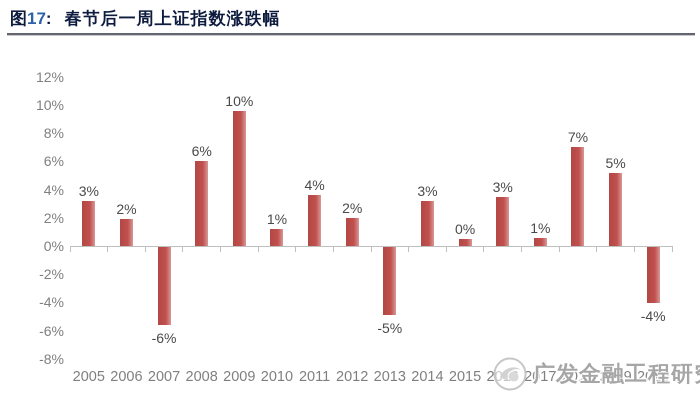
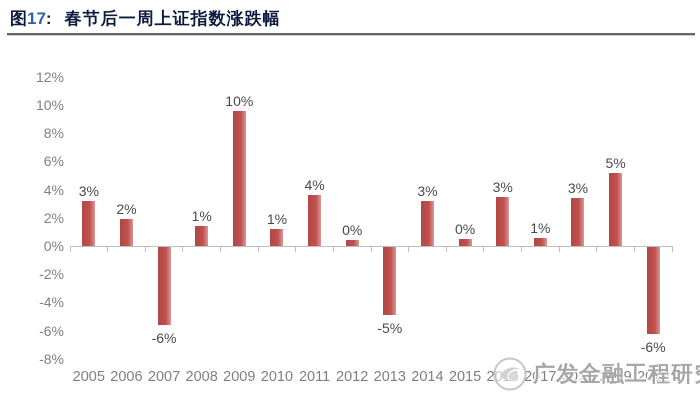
2008: 6% -> 1%
2012: 2% -> 0%
2018: 7% -> 3%
2020: -4% -> -6%
